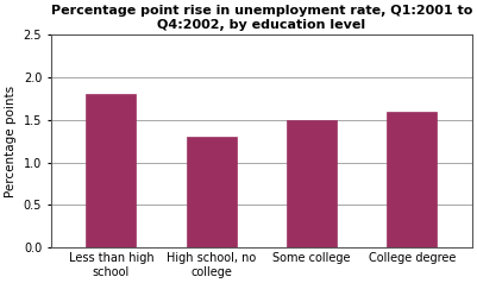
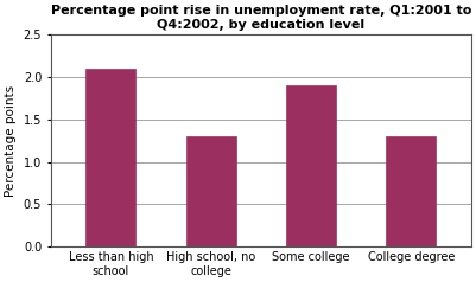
Less than high school: 1.8 -> 2.1
Some college: 1.5 -> 1.9
College degree: 1.6 -> 1.3
